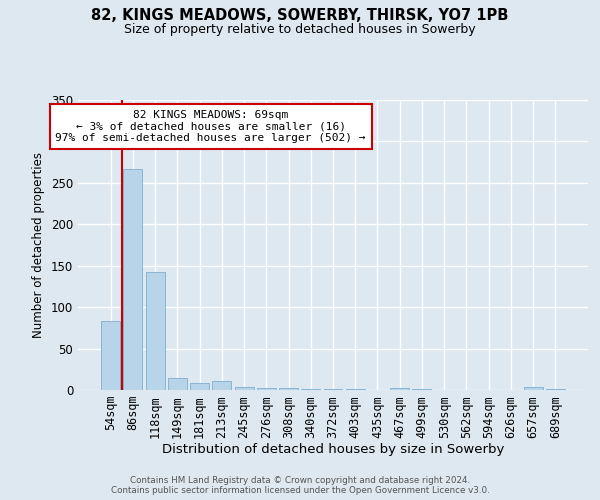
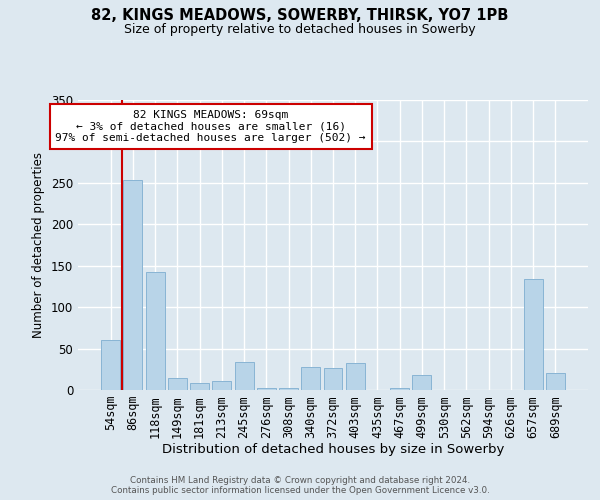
54sqm: 83 -> 60
86sqm: 267 -> 254
245sqm: 4 -> 34
340sqm: 1 -> 28
372sqm: 1 -> 26
403sqm: 1 -> 32
499sqm: 1 -> 18
657sqm: 4 -> 134
689sqm: 1 -> 20
